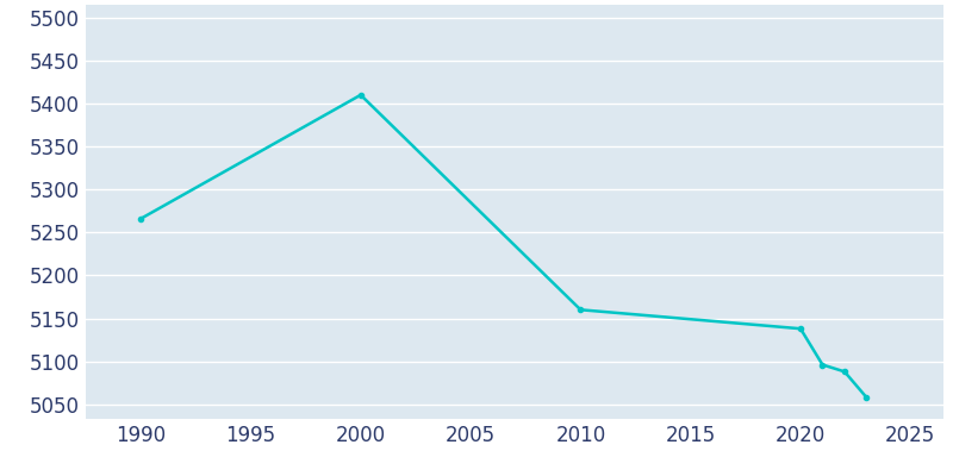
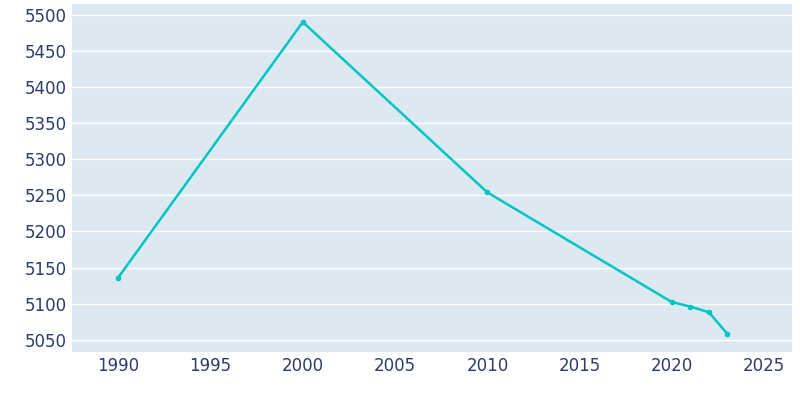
1990: 5266 -> 5136
2000: 5410 -> 5490
2010: 5160 -> 5254
2020: 5138 -> 5102
